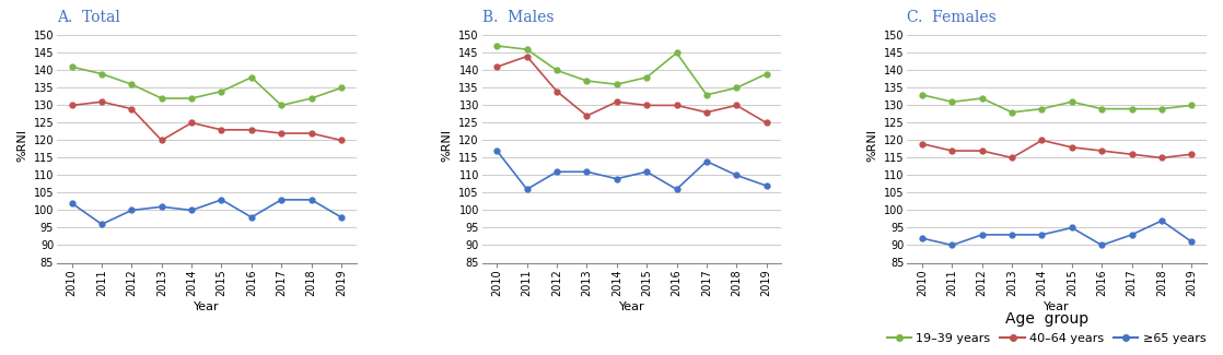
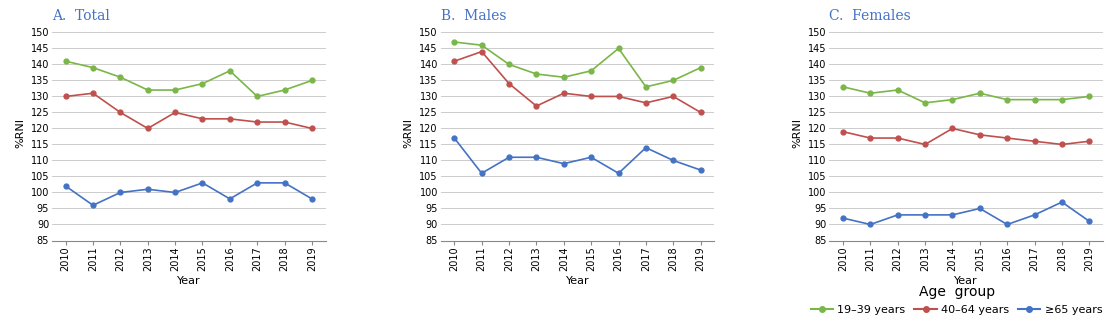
A. Total/40–64 years/2012: 129 -> 125
